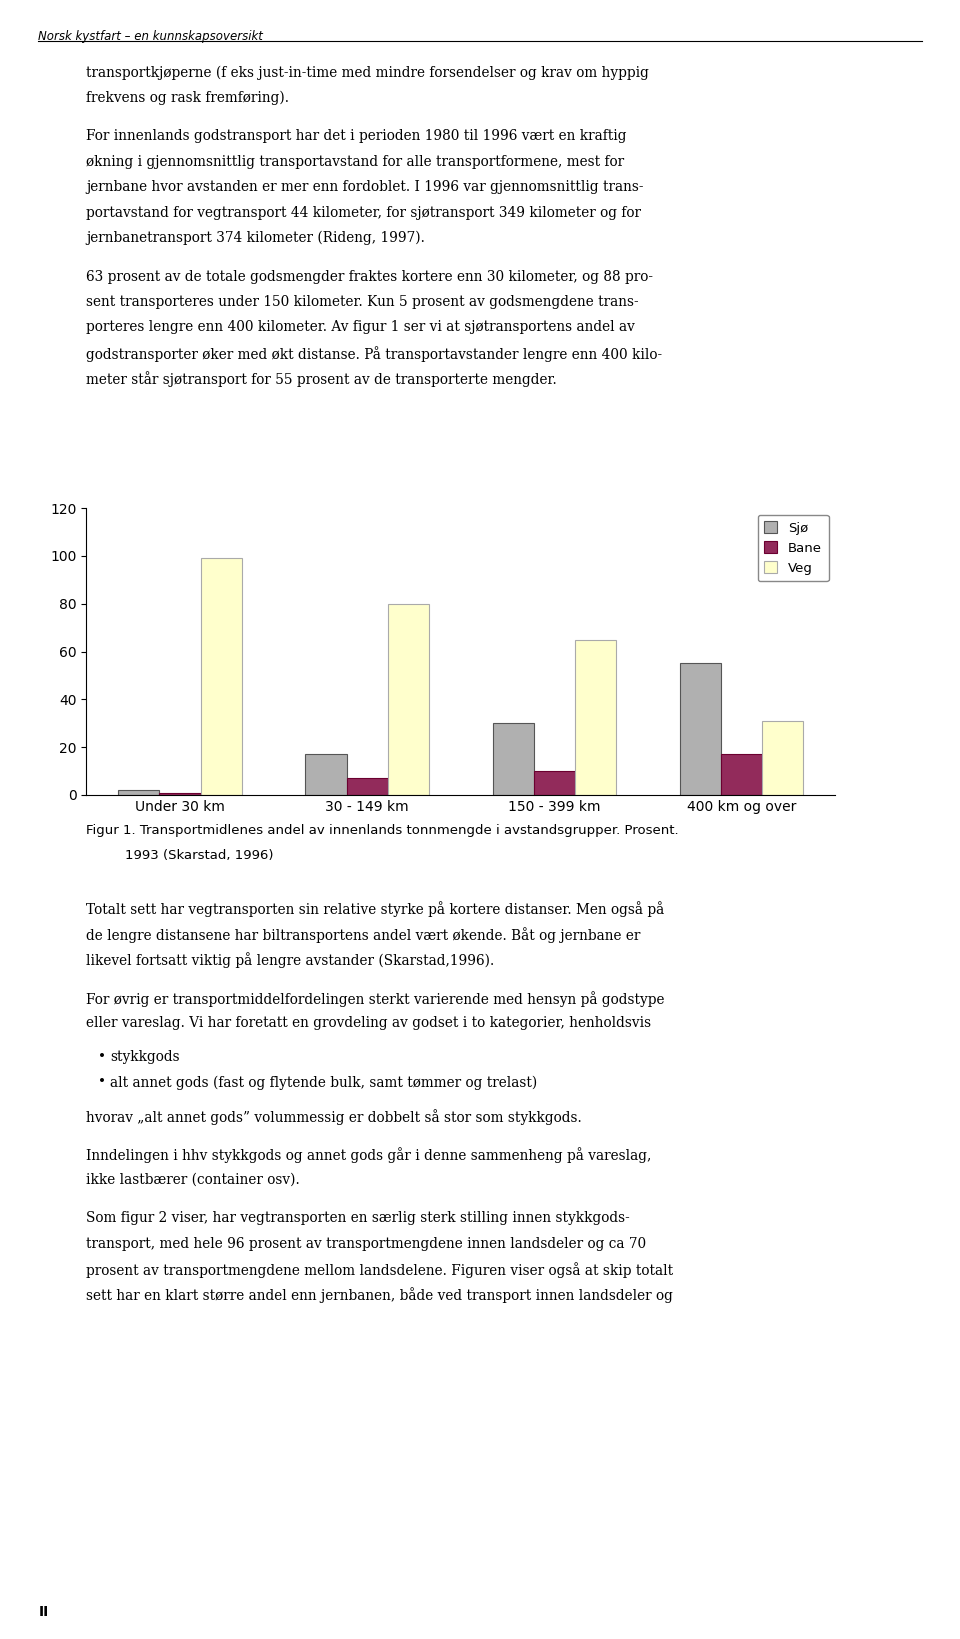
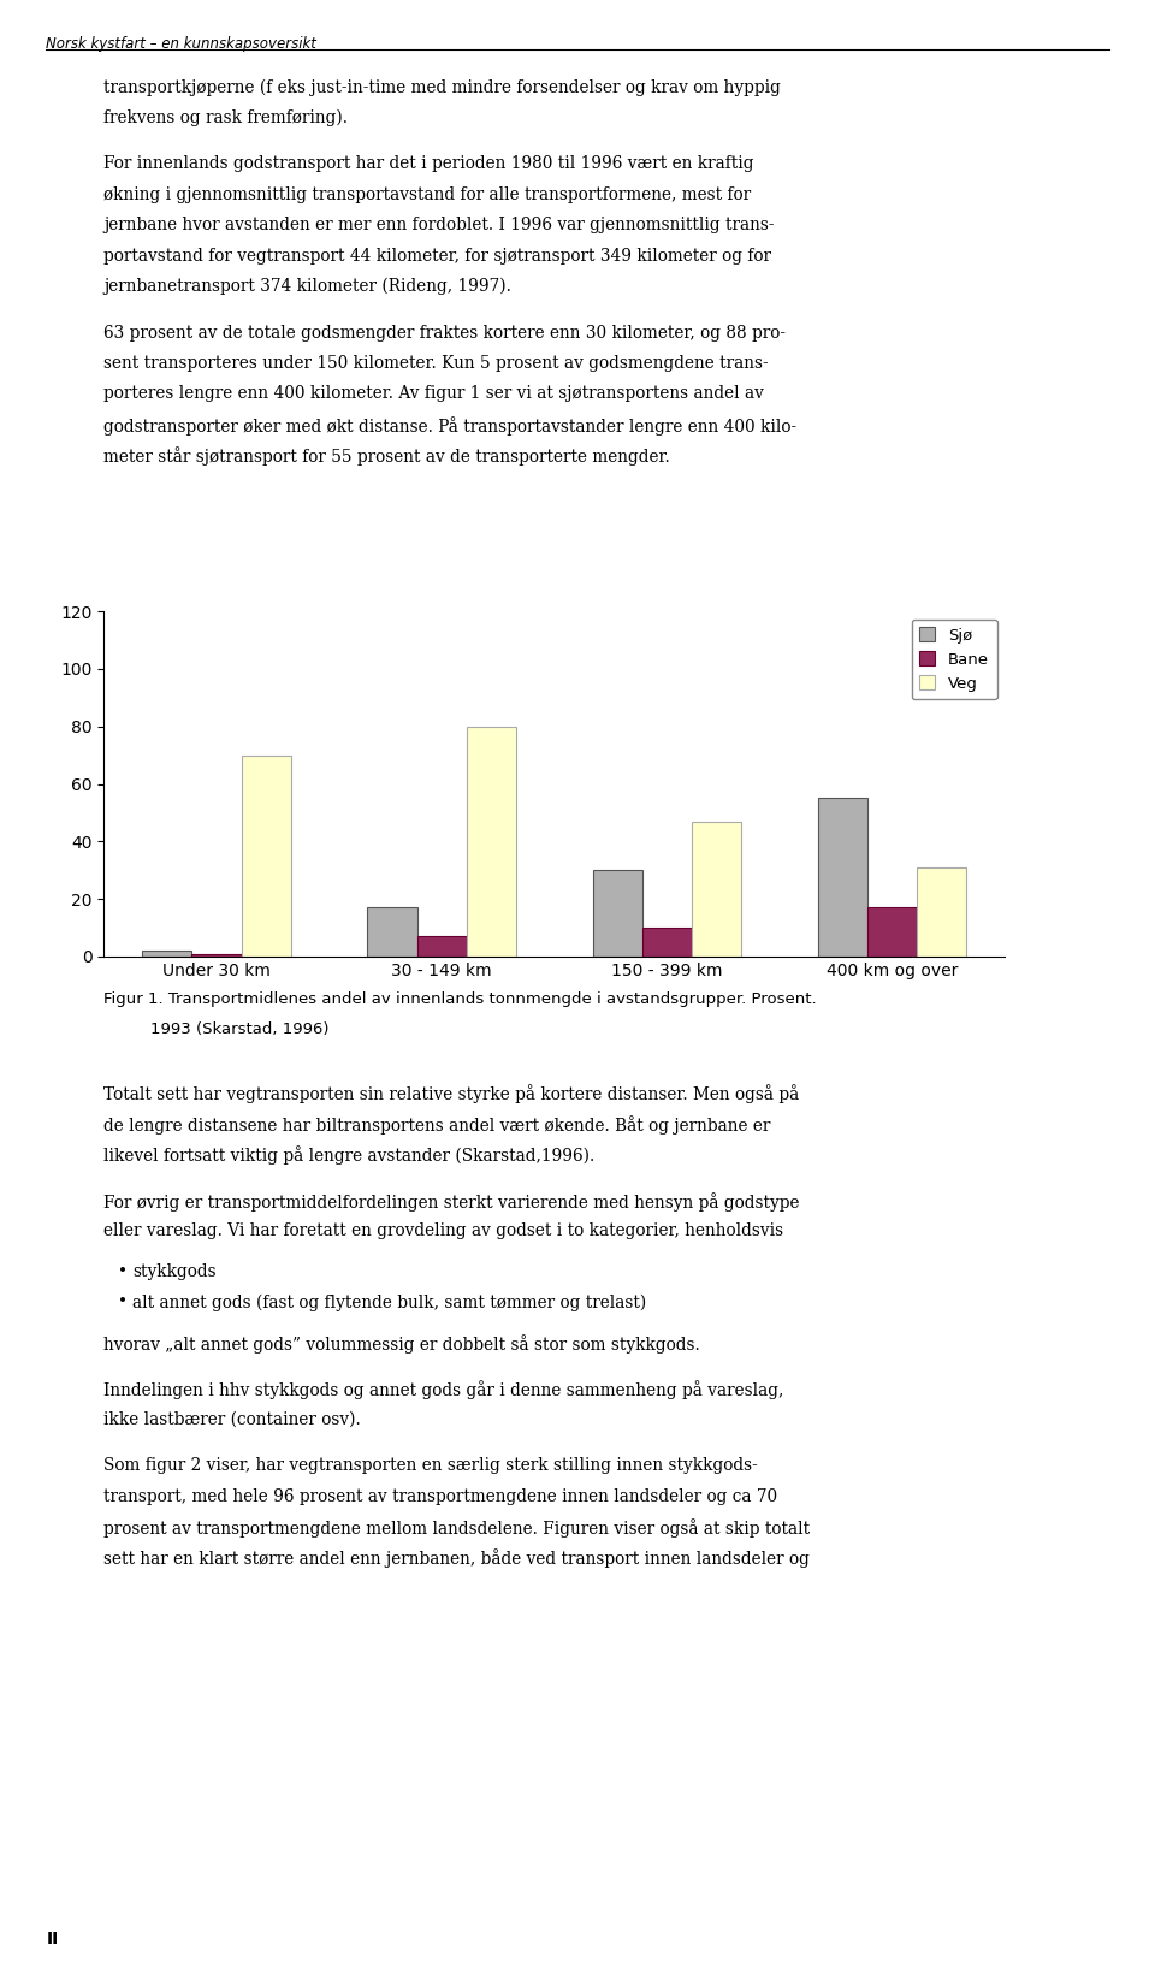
Veg/Under 30 km: 99 -> 70
Veg/150 - 399 km: 65 -> 47
